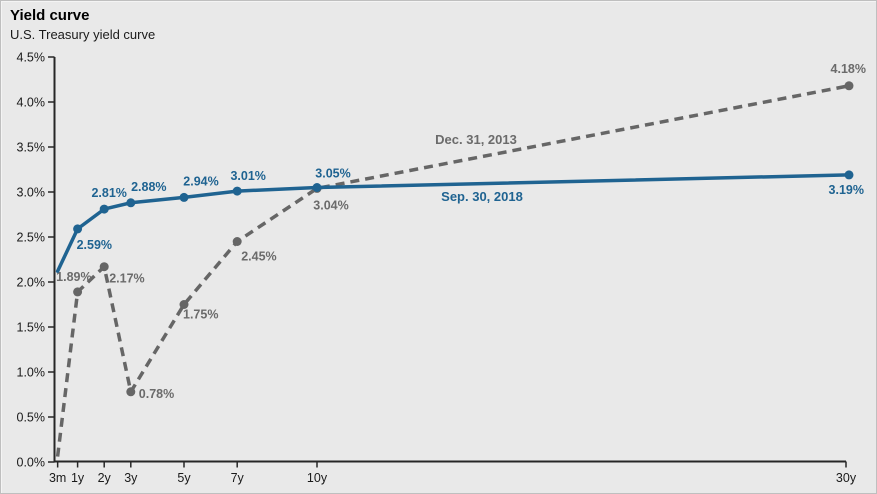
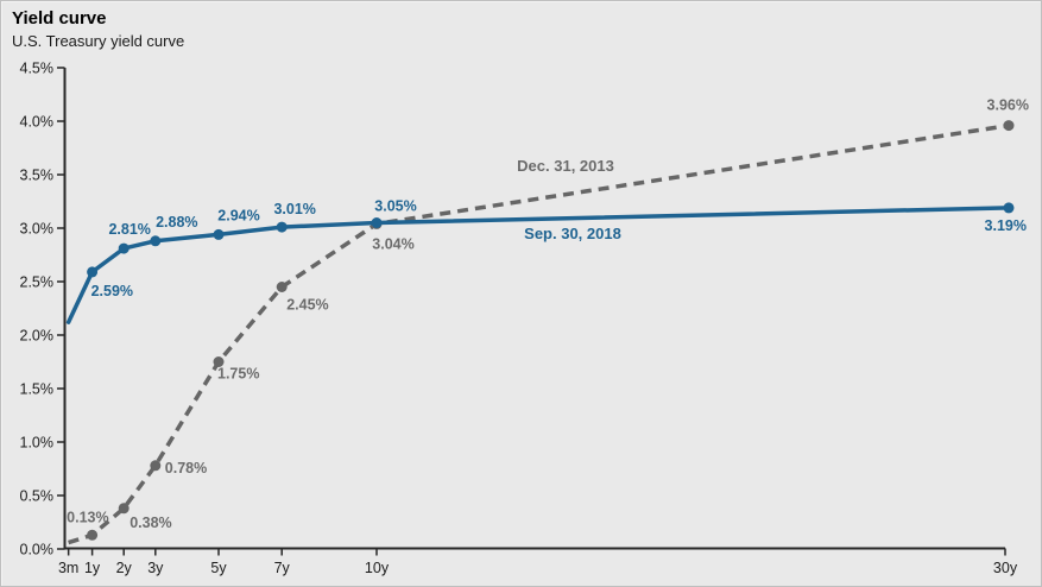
Dec. 31, 2013/1y: 1.89% -> 0.13%
Dec. 31, 2013/2y: 2.17% -> 0.38%
Dec. 31, 2013/30y: 4.18% -> 3.96%
